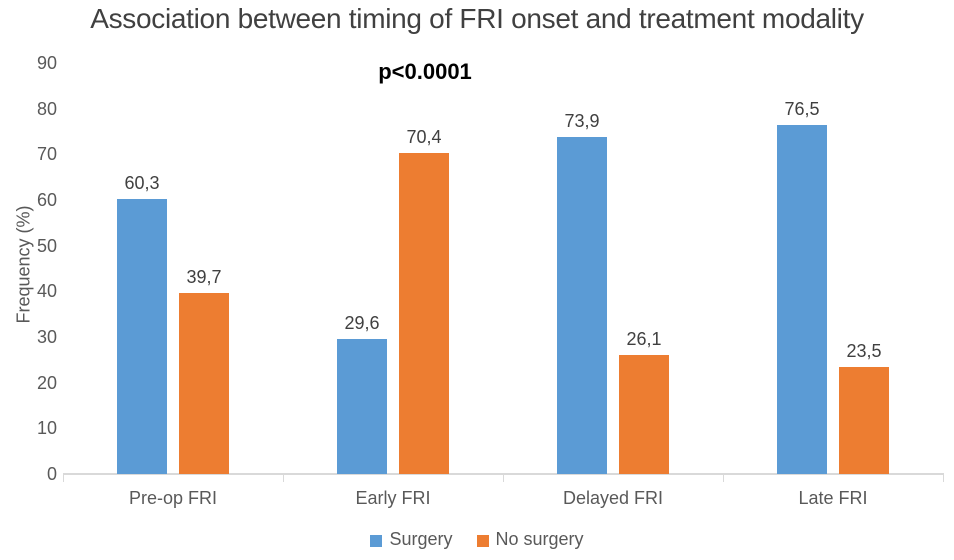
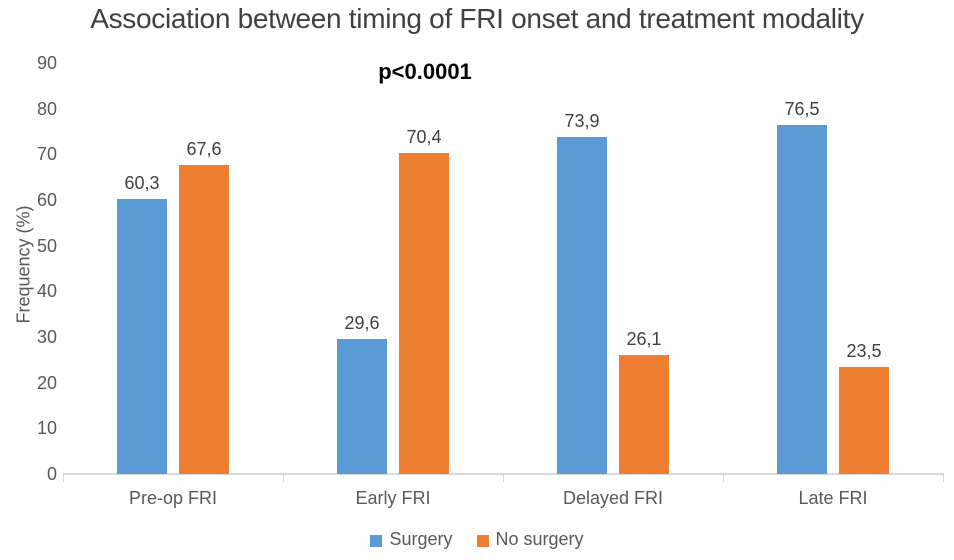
No surgery/Pre-op FRI: 39,7 -> 67,6
